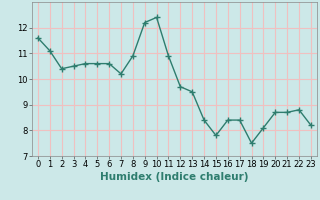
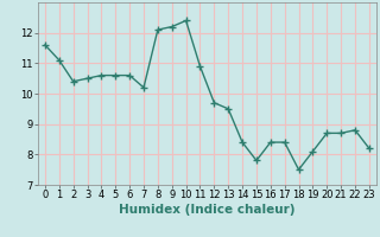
8: 10.9 -> 12.1
